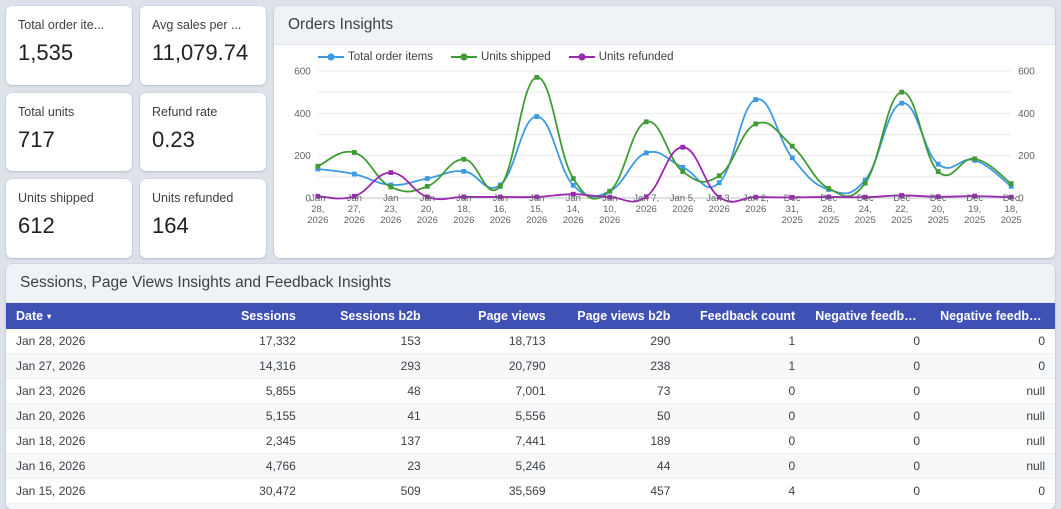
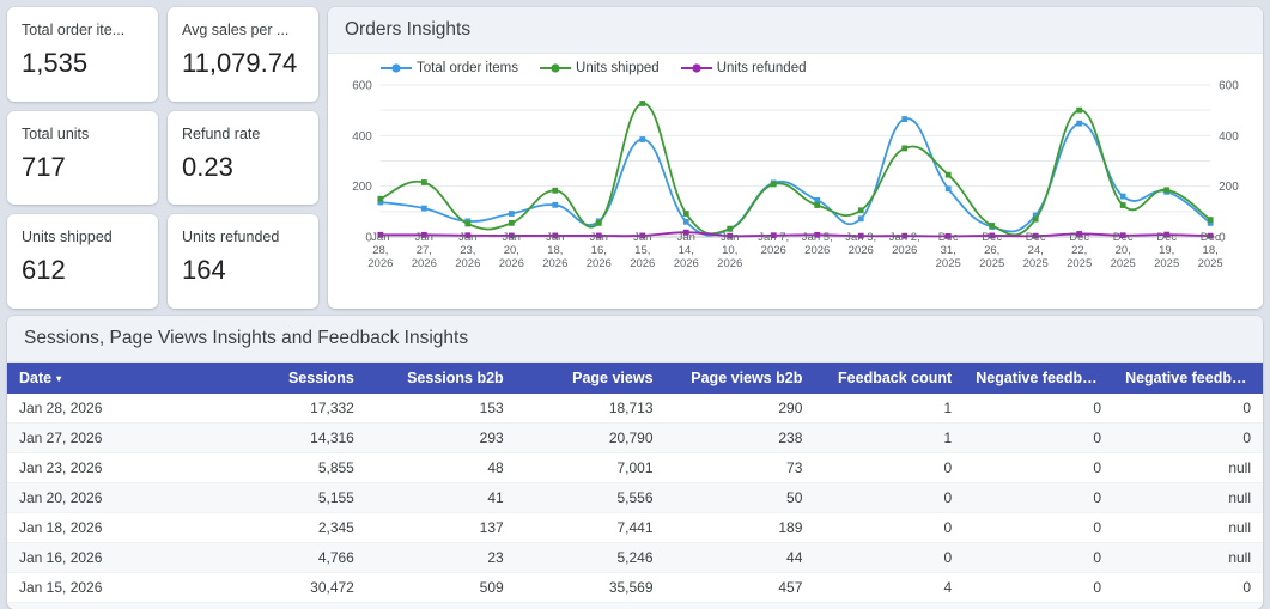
Units refunded/Jan 23, 2026: 120 -> 10
Units shipped/Jan 15, 2026: 570 -> 530
Units shipped/Jan 7, 2026: 360 -> 210
Units refunded/Jan 5, 2026: 240 -> 10
